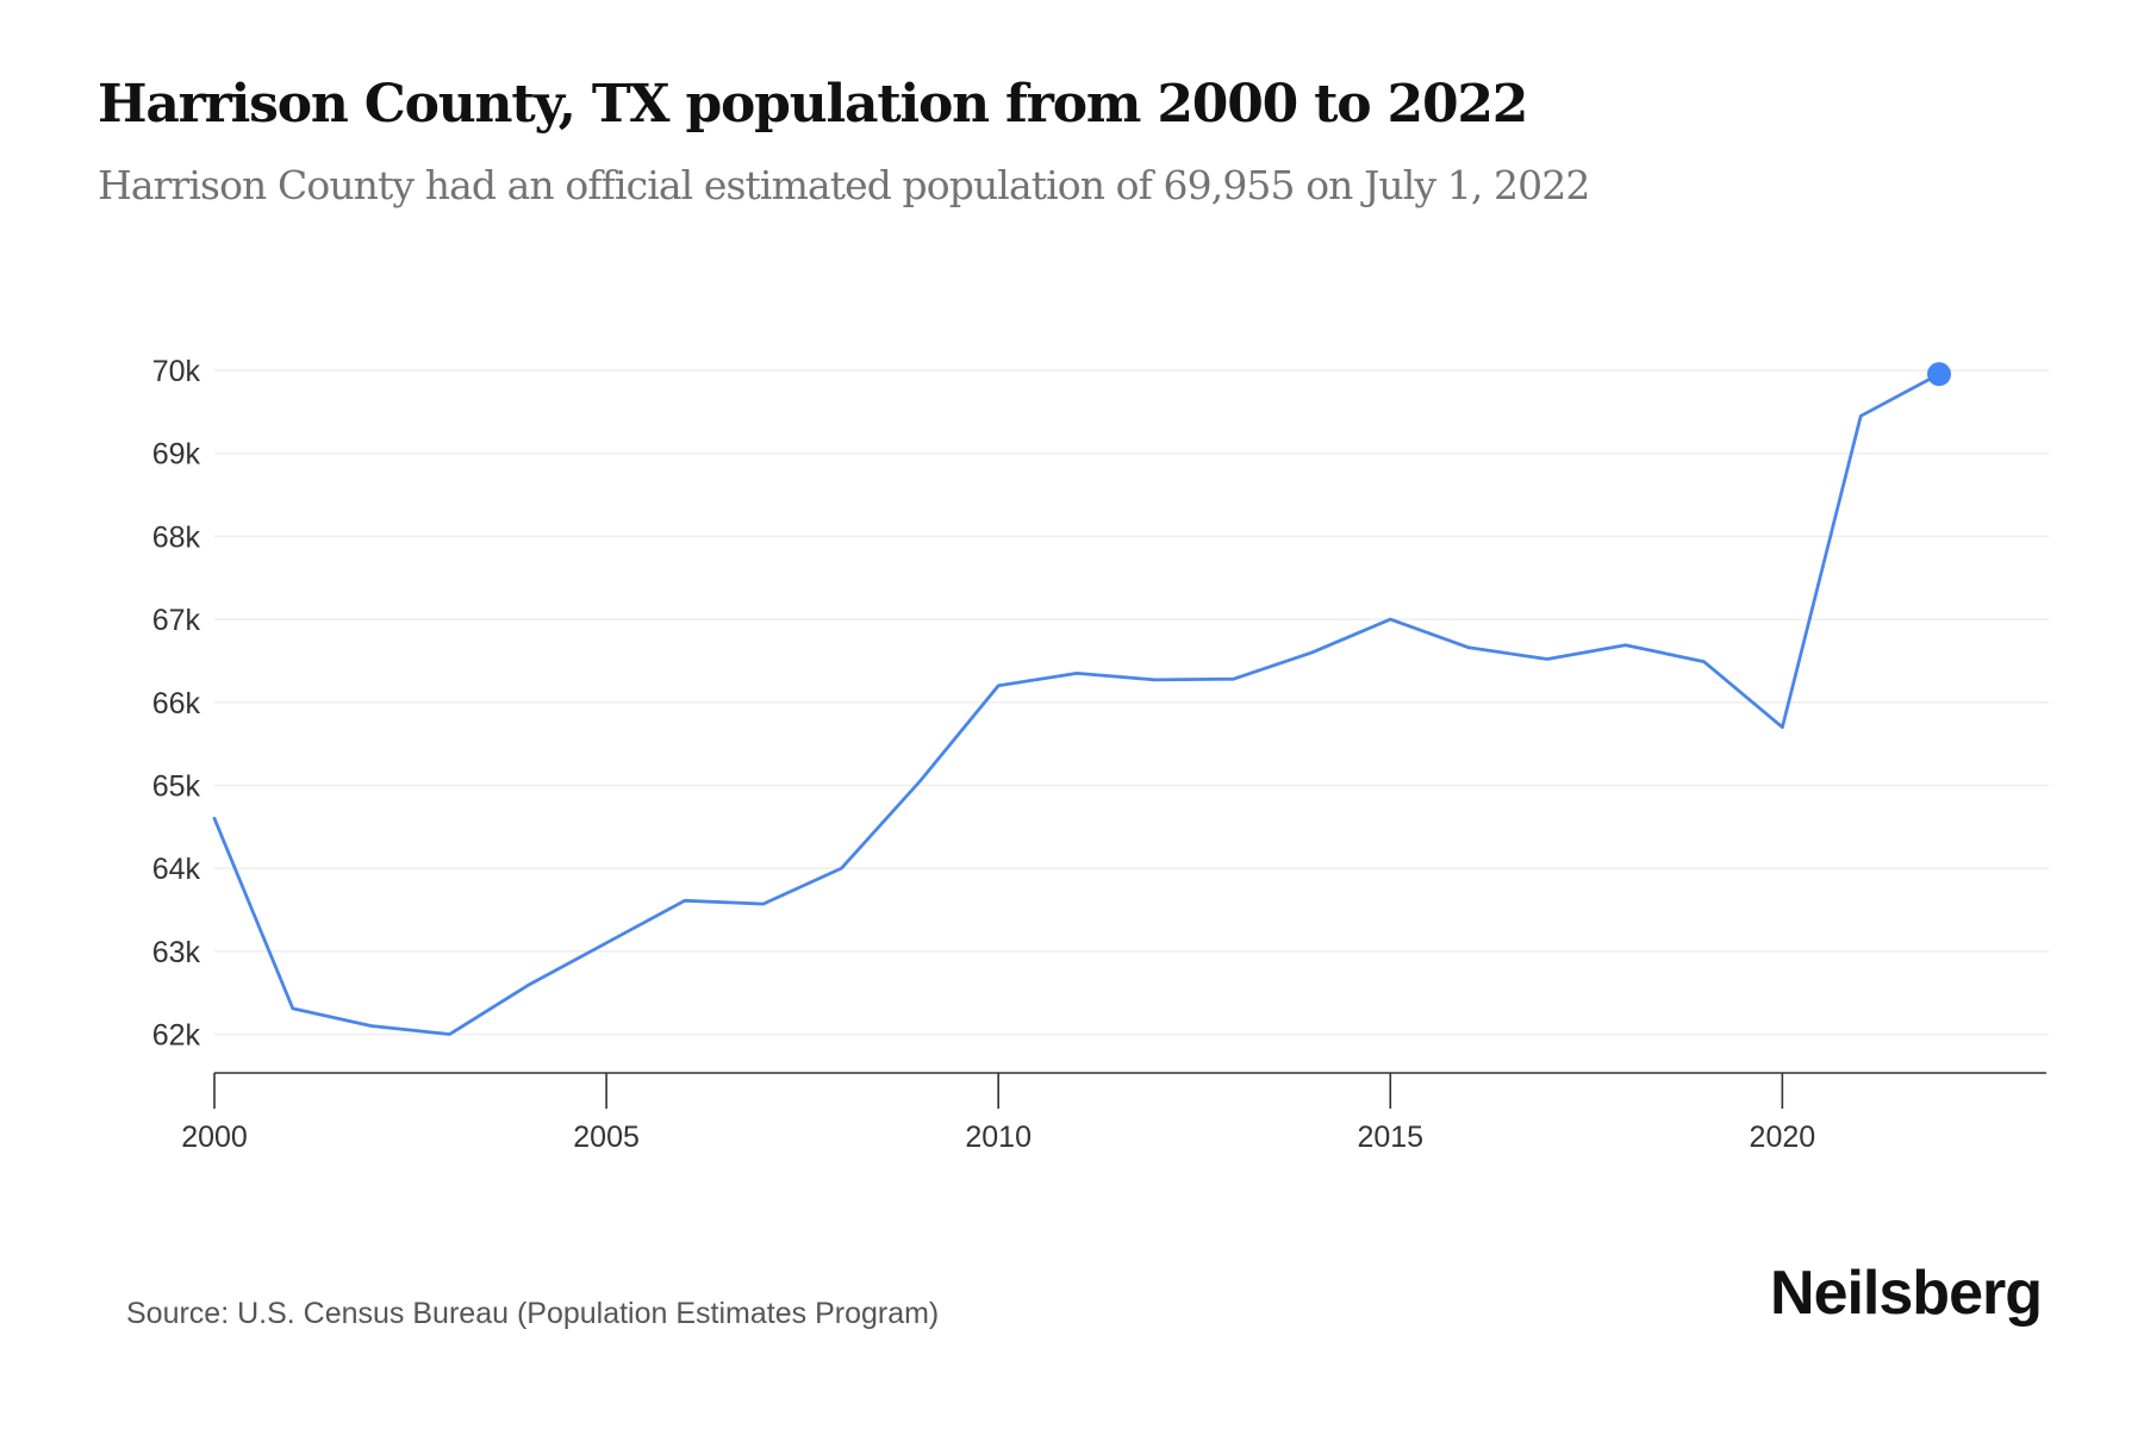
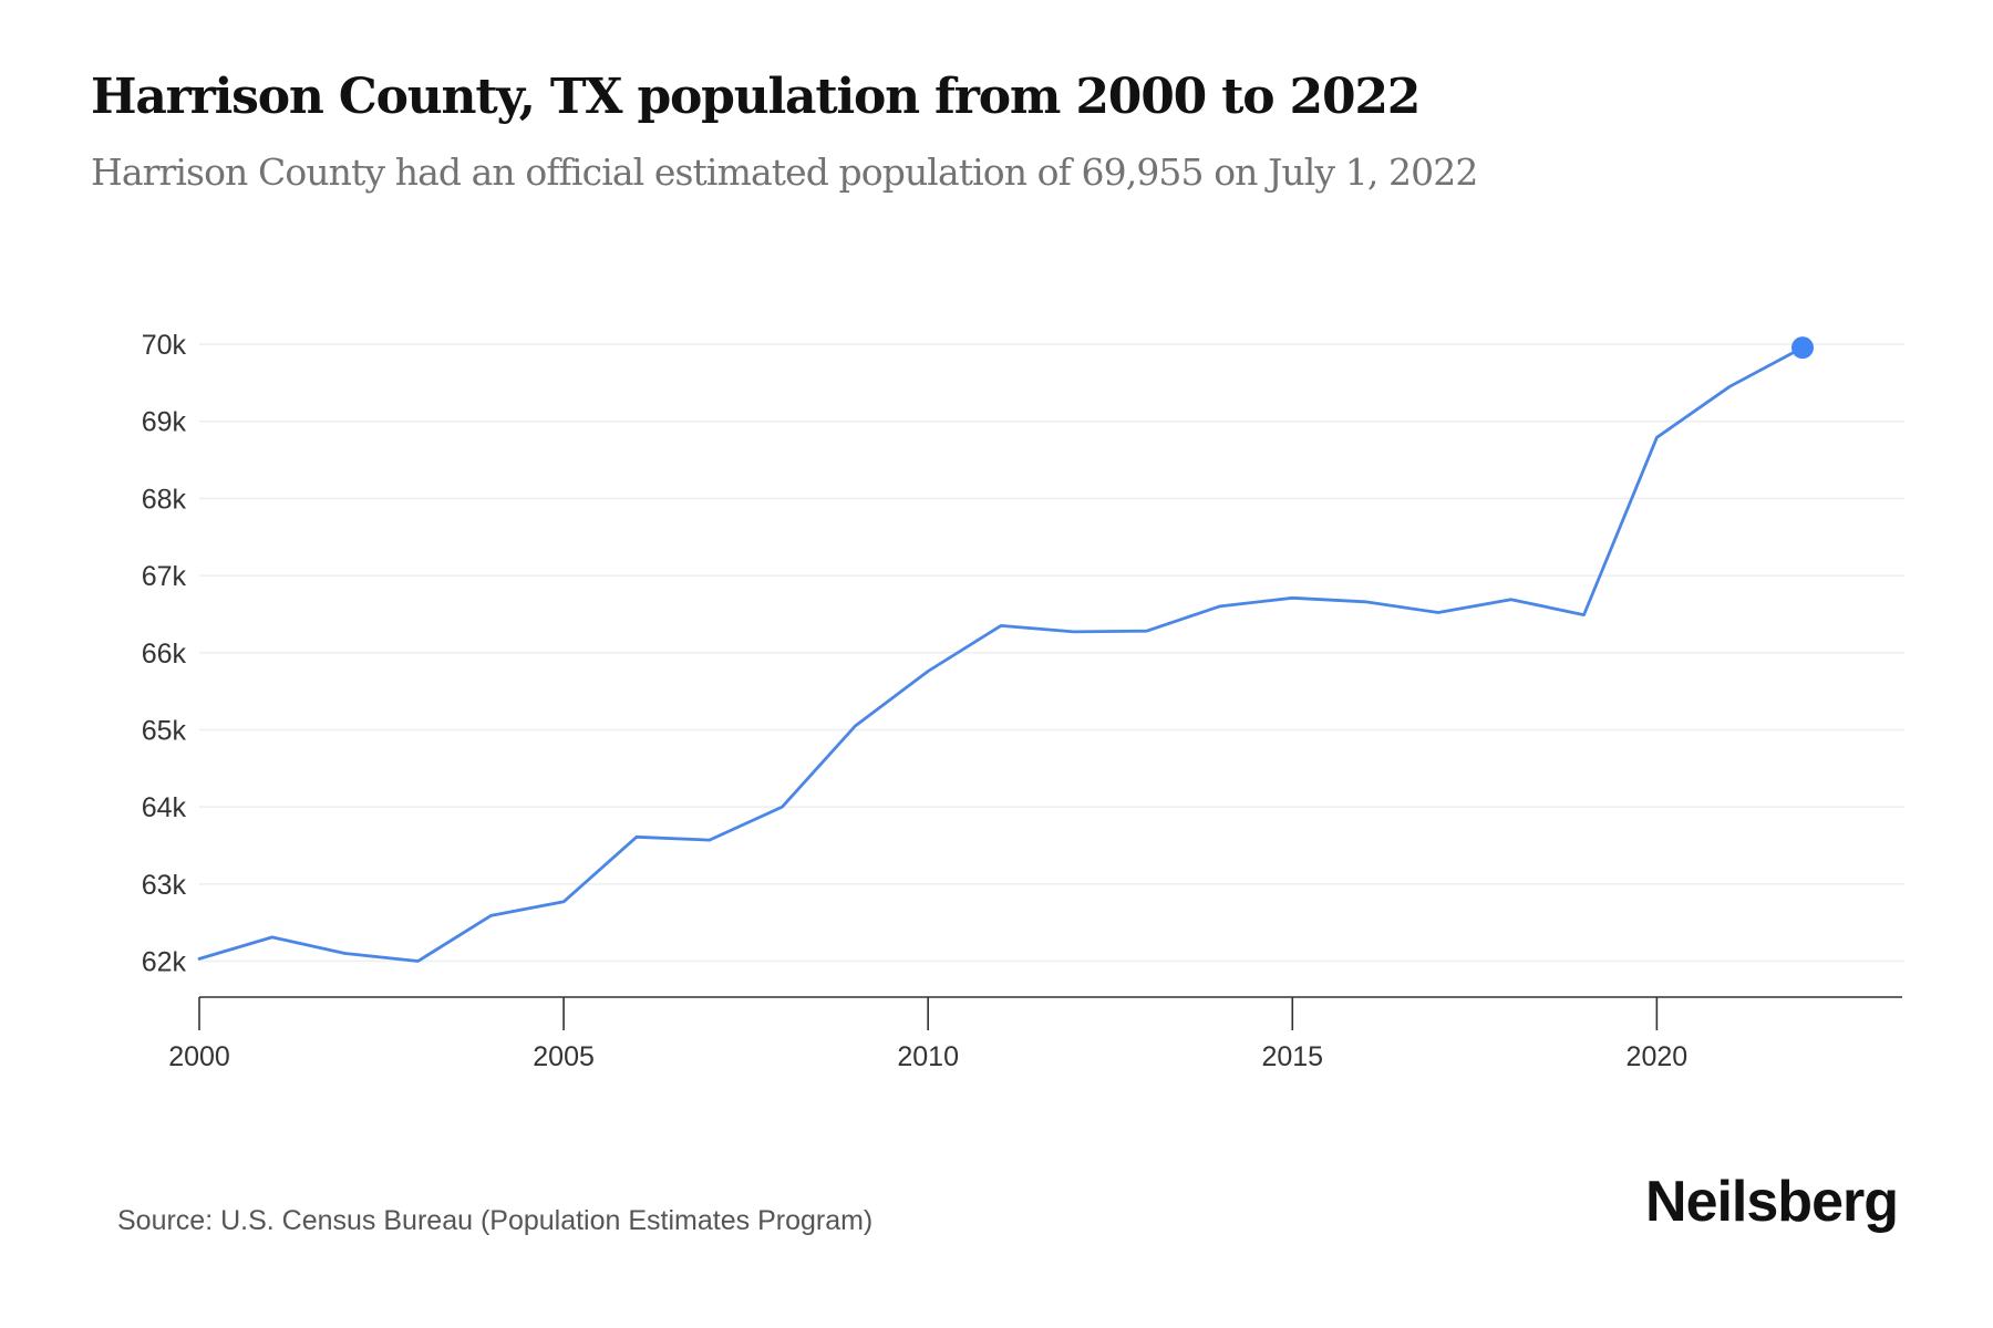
2000: 64.6k -> 62.0k
2005: 63.1k -> 62.8k
2010: 66.2k -> 65.8k
2015: 67.0k -> 66.7k
2020: 65.7k -> 68.8k
